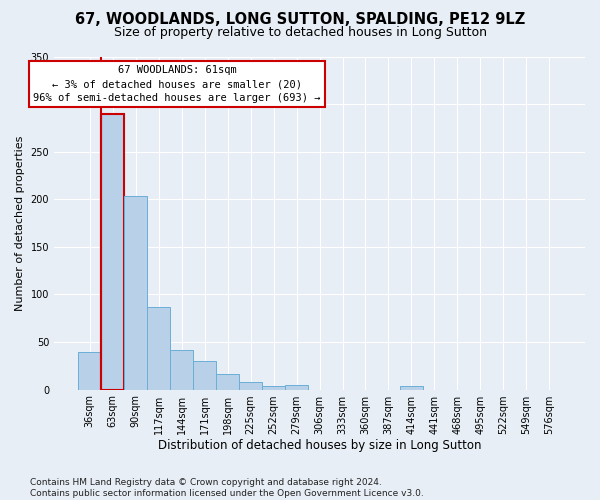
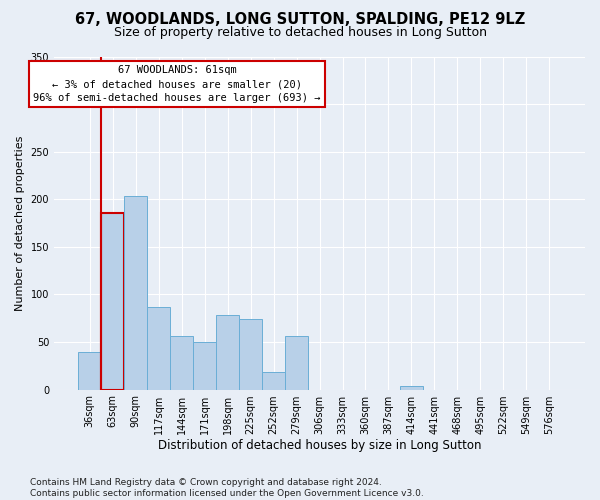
63sqm: 290 -> 186
144sqm: 42 -> 56
171sqm: 30 -> 50
198sqm: 16 -> 78
225sqm: 8 -> 74
252sqm: 4 -> 18
279sqm: 5 -> 56
